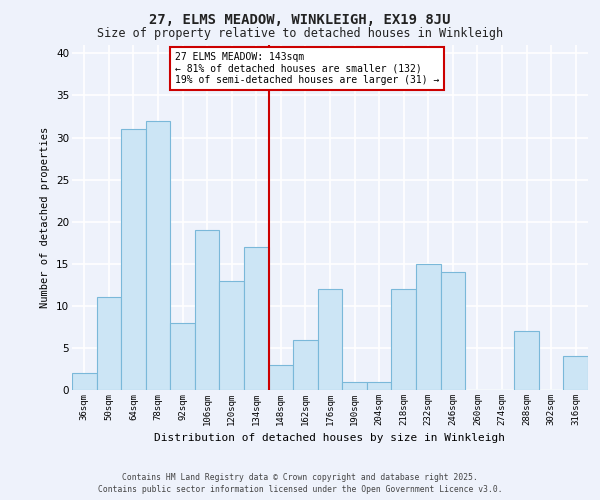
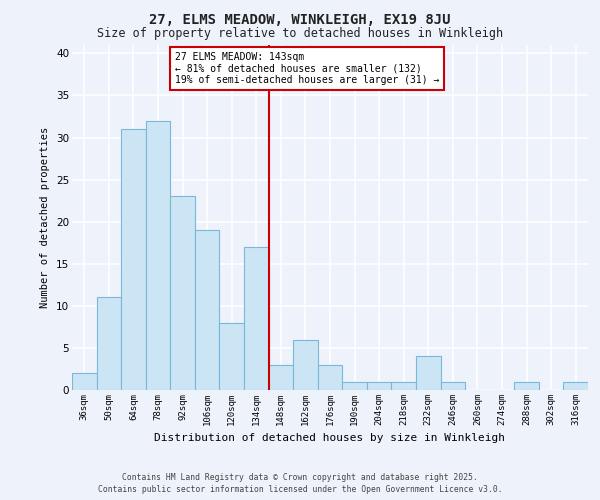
92sqm: 8 -> 23
120sqm: 13 -> 8
176sqm: 12 -> 3
218sqm: 12 -> 1
232sqm: 15 -> 4
246sqm: 14 -> 1
288sqm: 7 -> 1
316sqm: 4 -> 1
